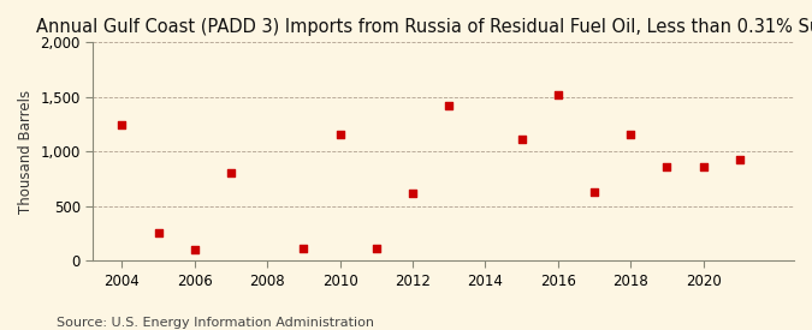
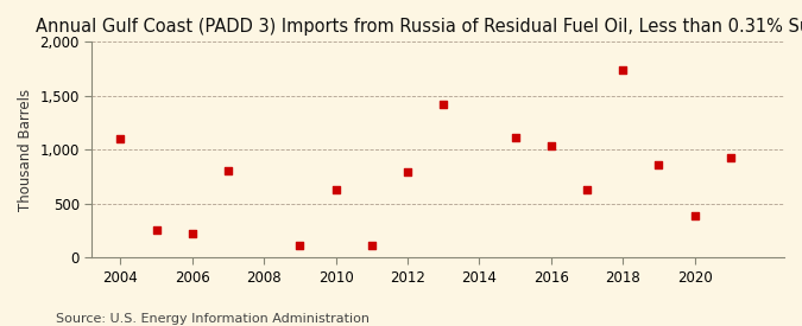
2004: 1,240 -> 1,100
2006: 100 -> 220
2010: 1,160 -> 640
2012: 620 -> 800
2016: 1,520 -> 1,040
2018: 1,160 -> 1,740
2020: 860 -> 380
